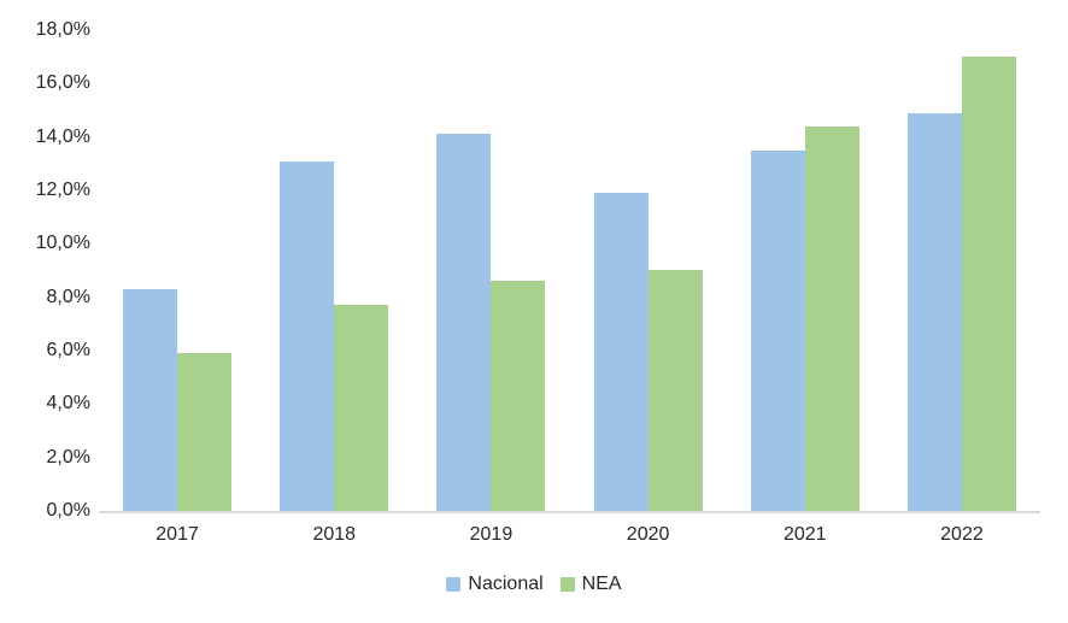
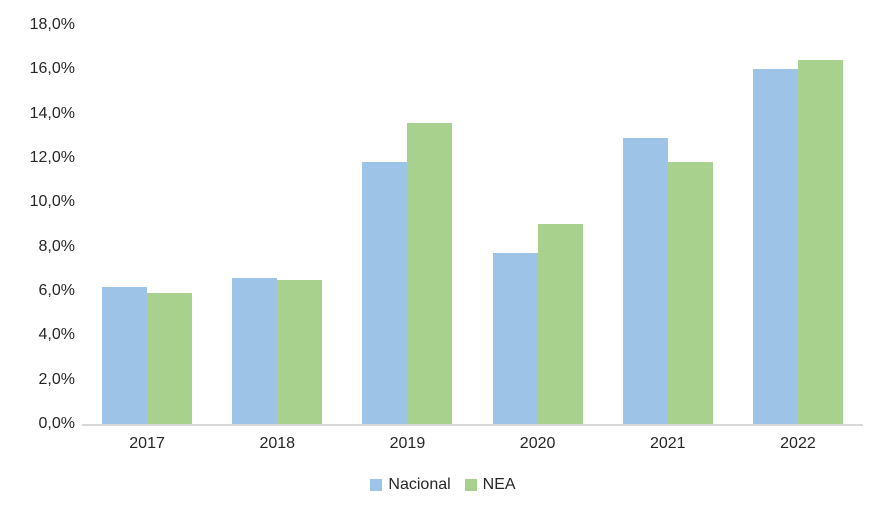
Nacional/2017: 8,3% -> 6,2%
Nacional/2018: 13,1% -> 6,6%
NEA/2018: 7,7% -> 6,5%
Nacional/2019: 14,1% -> 11,8%
NEA/2019: 8,6% -> 13,6%
Nacional/2020: 11,9% -> 7,7%
Nacional/2021: 13,5% -> 12,9%
NEA/2021: 14,4% -> 11,8%
Nacional/2022: 14,9% -> 16,0%
NEA/2022: 17,0% -> 16,4%
